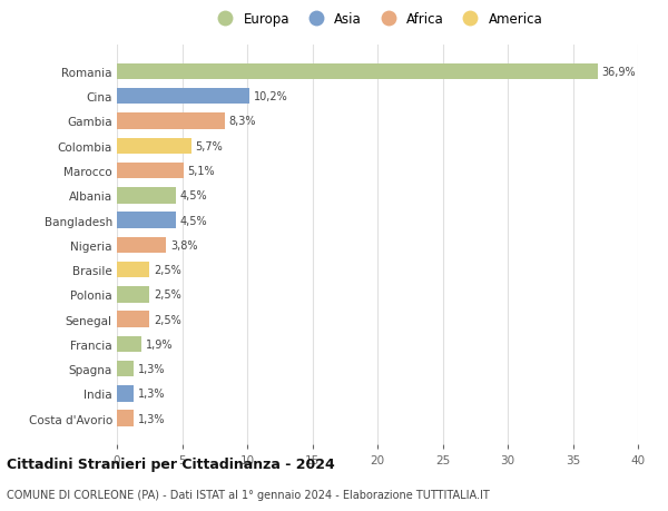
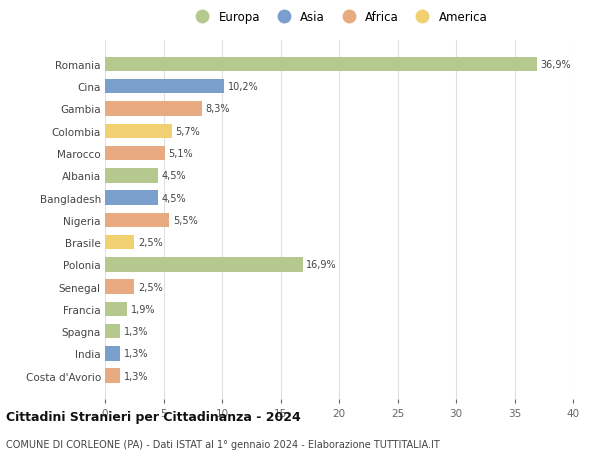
Nigeria: 3,8% -> 5,5%
Polonia: 2,5% -> 16,9%
